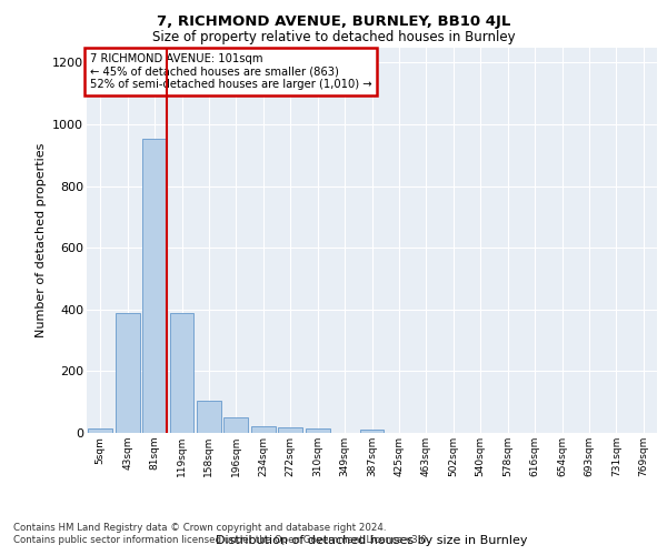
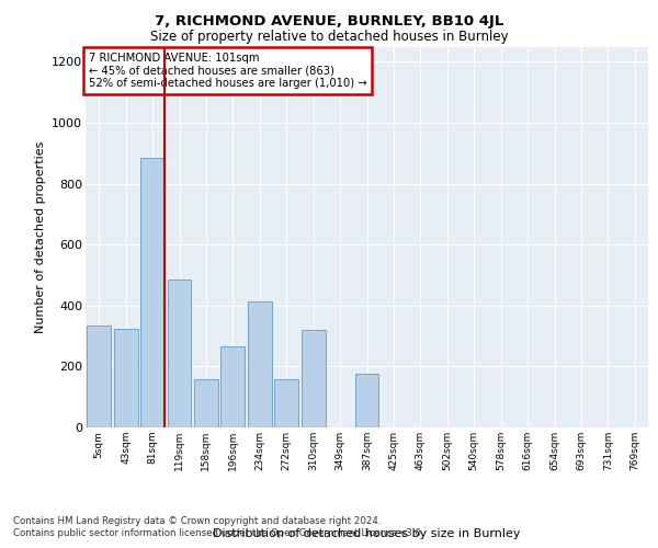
5sqm: 15 -> 335
43sqm: 390 -> 325
81sqm: 955 -> 885
119sqm: 390 -> 485
158sqm: 105 -> 160
196sqm: 50 -> 265
234sqm: 22 -> 415
272sqm: 18 -> 160
310sqm: 14 -> 320
387sqm: 12 -> 175
